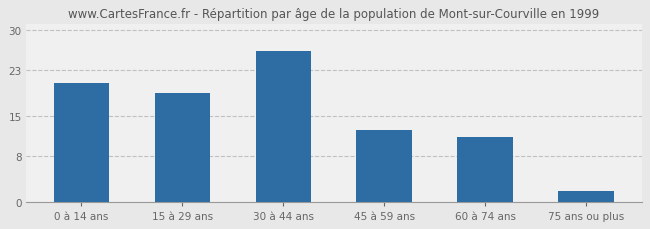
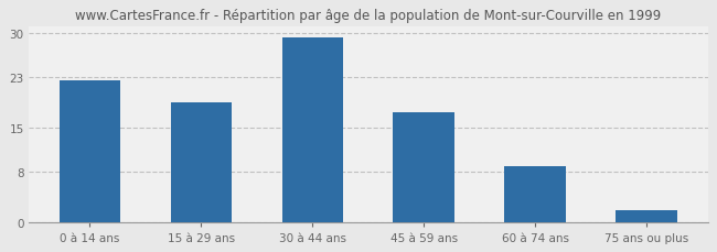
0 à 14 ans: 20.8 -> 22.5
30 à 44 ans: 26.4 -> 29.3
45 à 59 ans: 12.6 -> 17.5
60 à 74 ans: 11.4 -> 9.0
